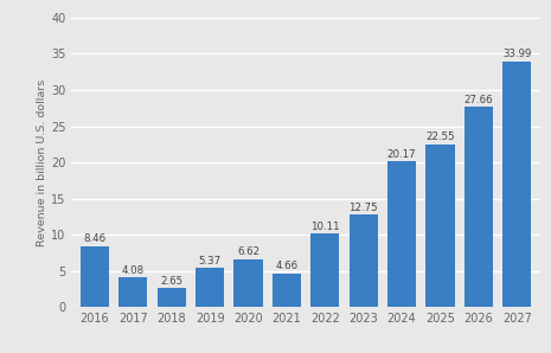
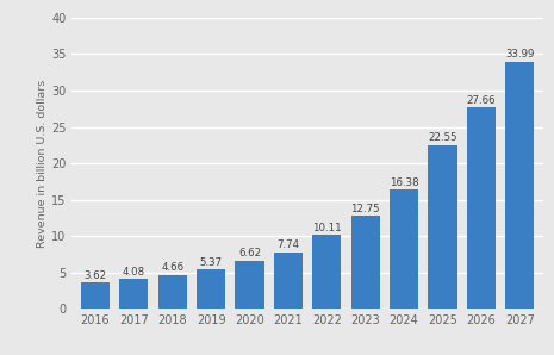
2016: 8.46 -> 3.62
2018: 2.65 -> 4.66
2021: 4.66 -> 7.74
2024: 20.17 -> 16.38
